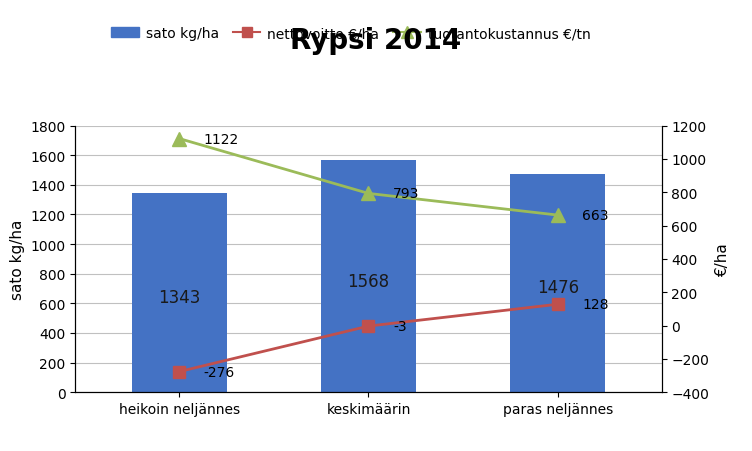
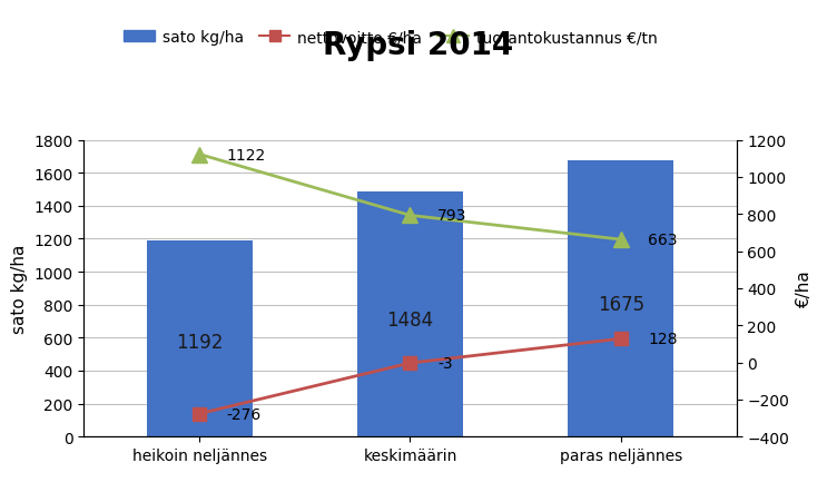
sato kg/ha/heikoin neljännes: 1343 -> 1192
sato kg/ha/keskimäärin: 1568 -> 1484
sato kg/ha/paras neljännes: 1476 -> 1675
